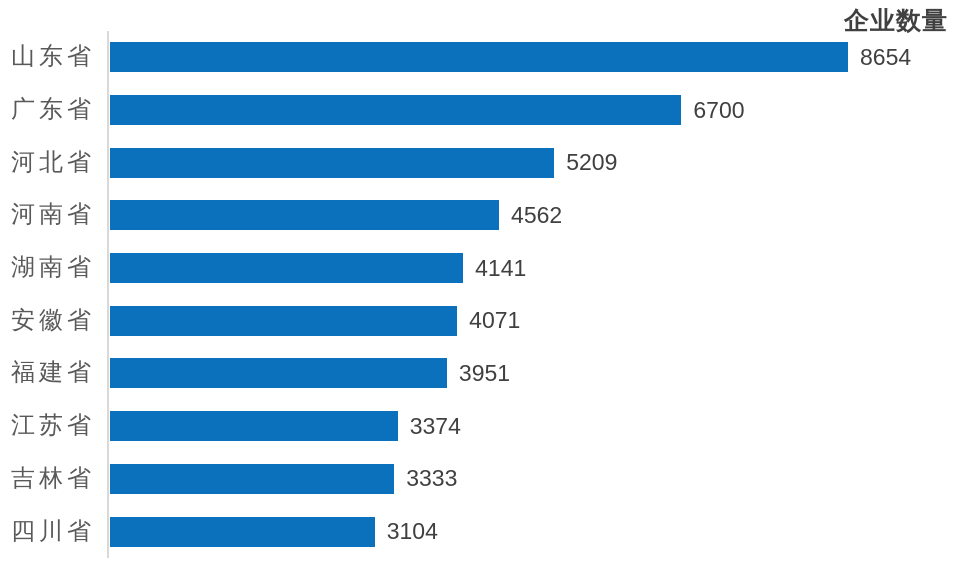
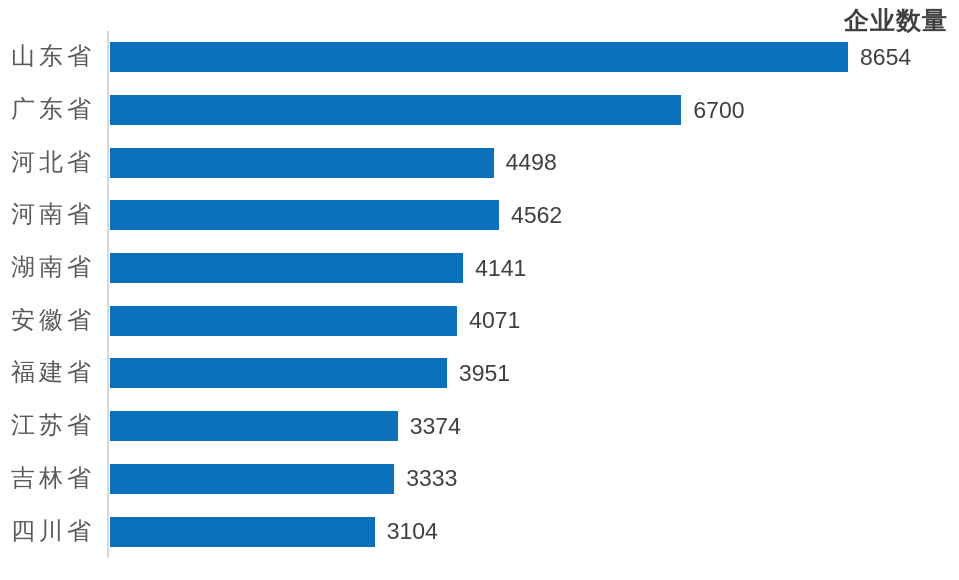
河北省: 5209 -> 4498
